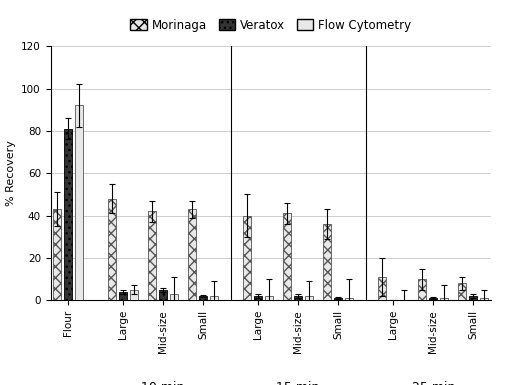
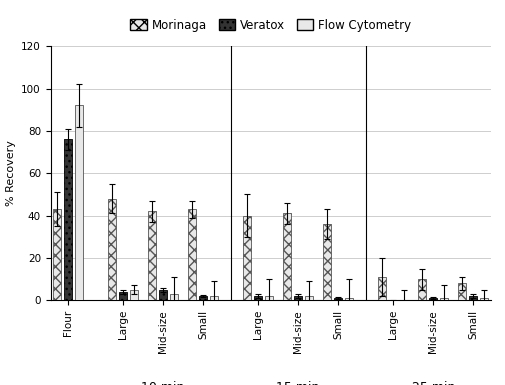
Veratox/Flour: 81 -> 76
